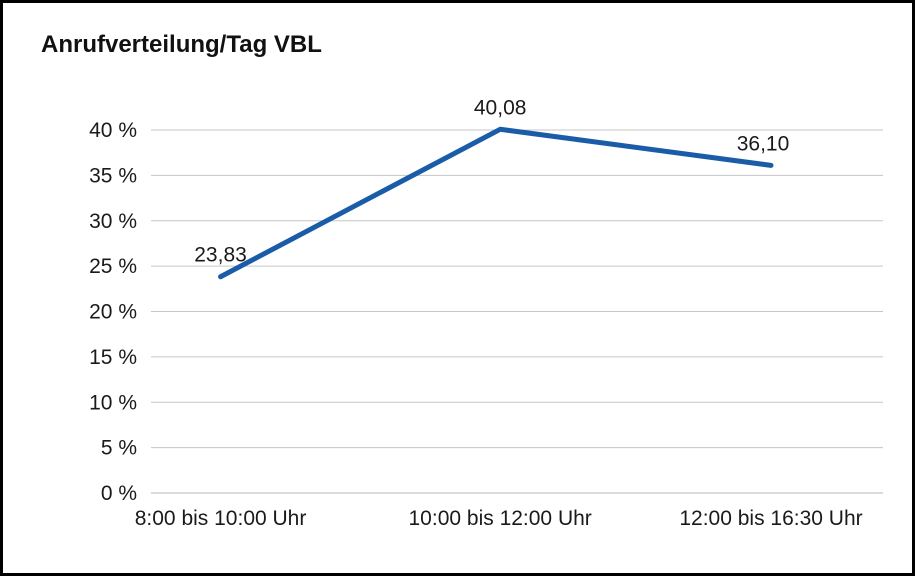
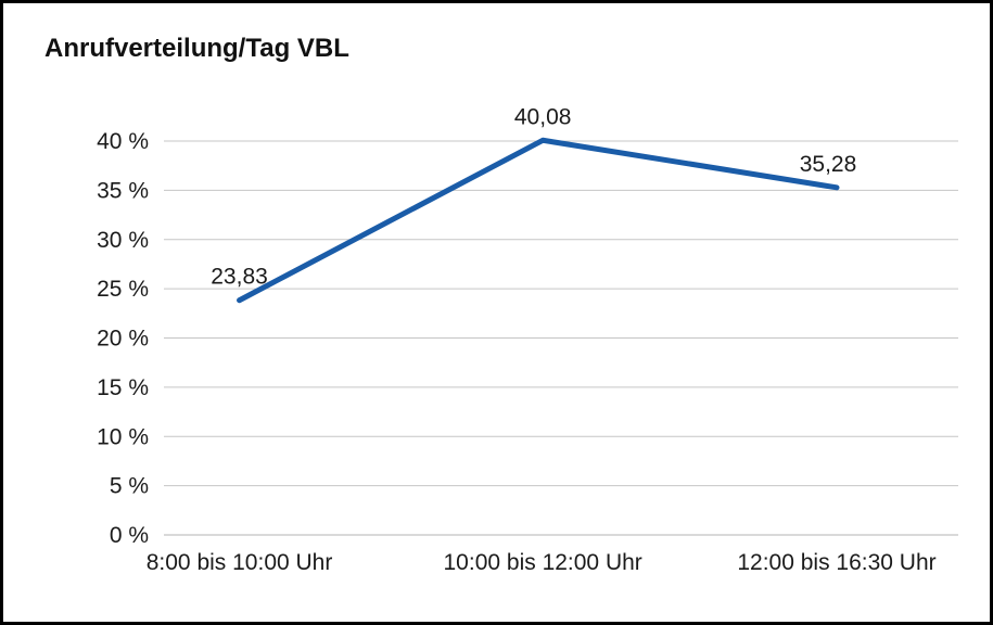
12:00 bis 16:30 Uhr: 36,10 -> 35,28
